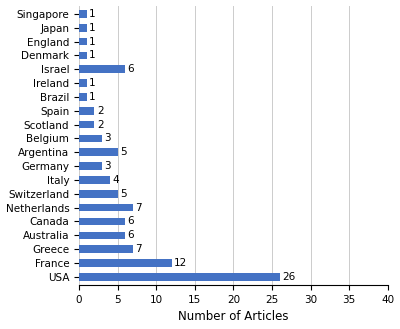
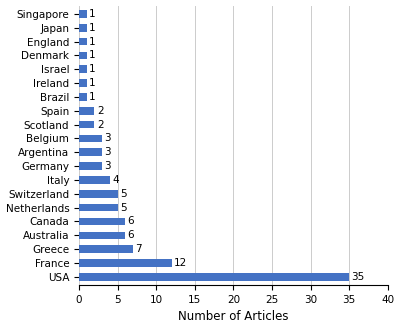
Israel: 6 -> 1
Argentina: 5 -> 3
Netherlands: 7 -> 5
USA: 26 -> 35
